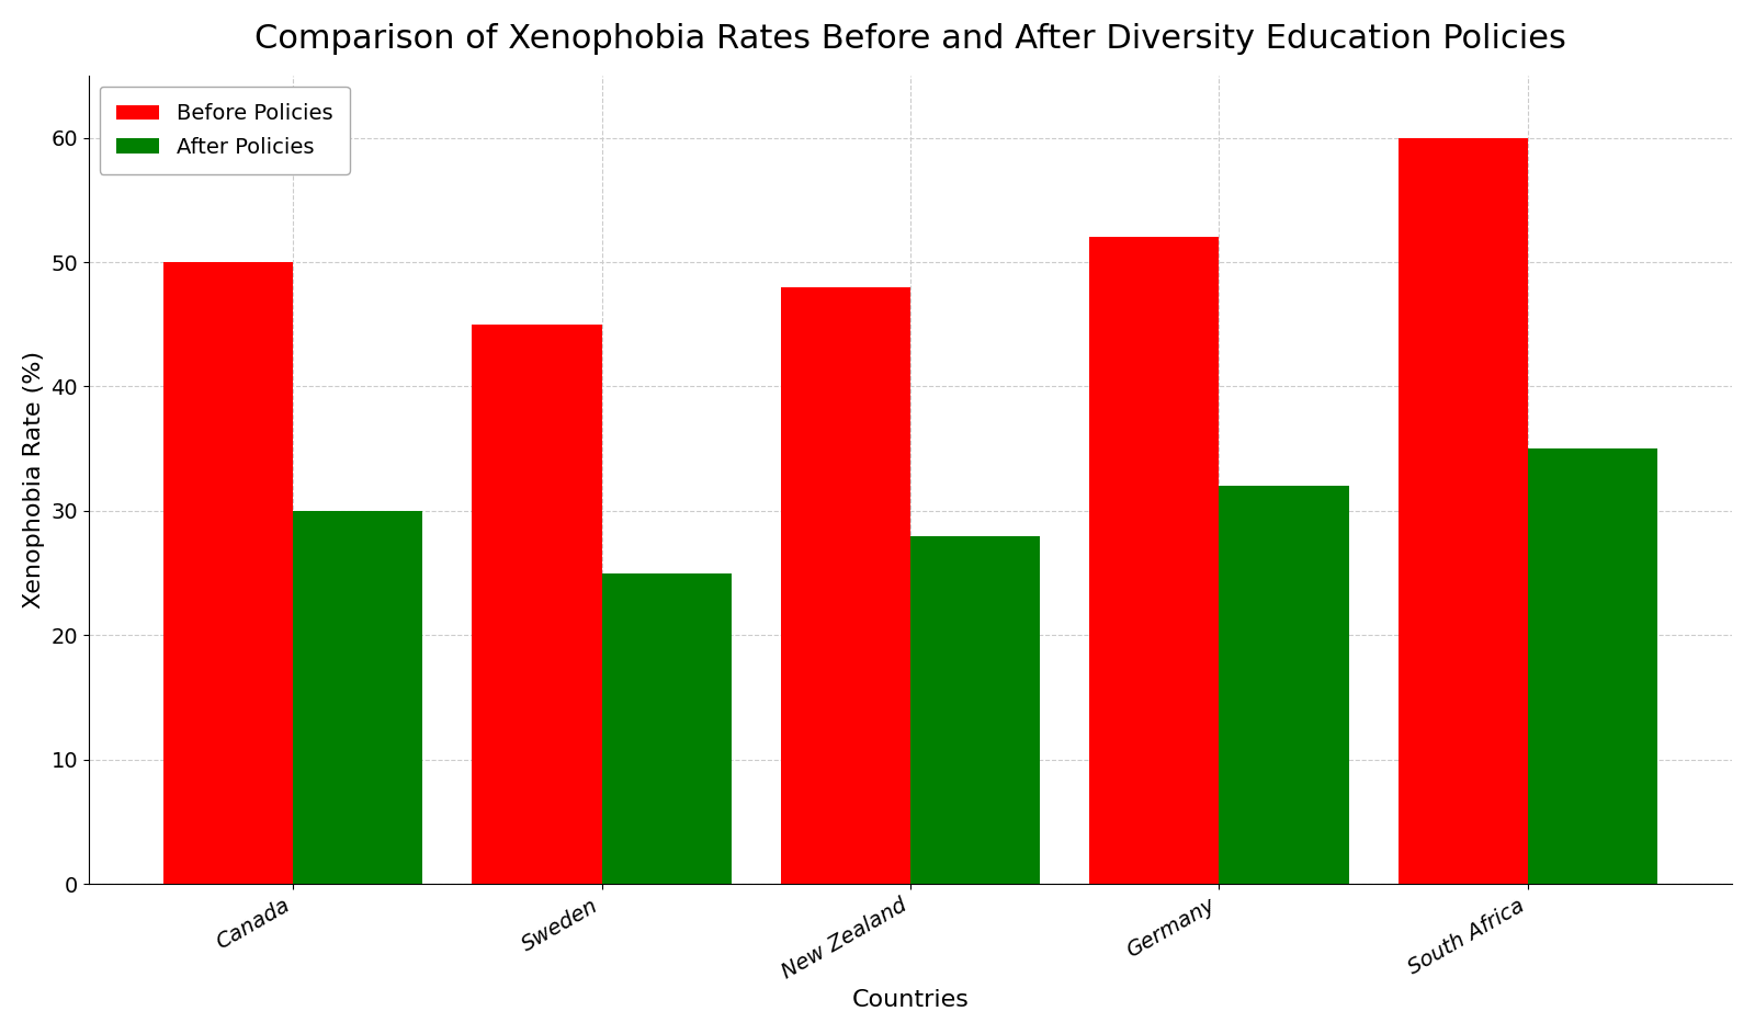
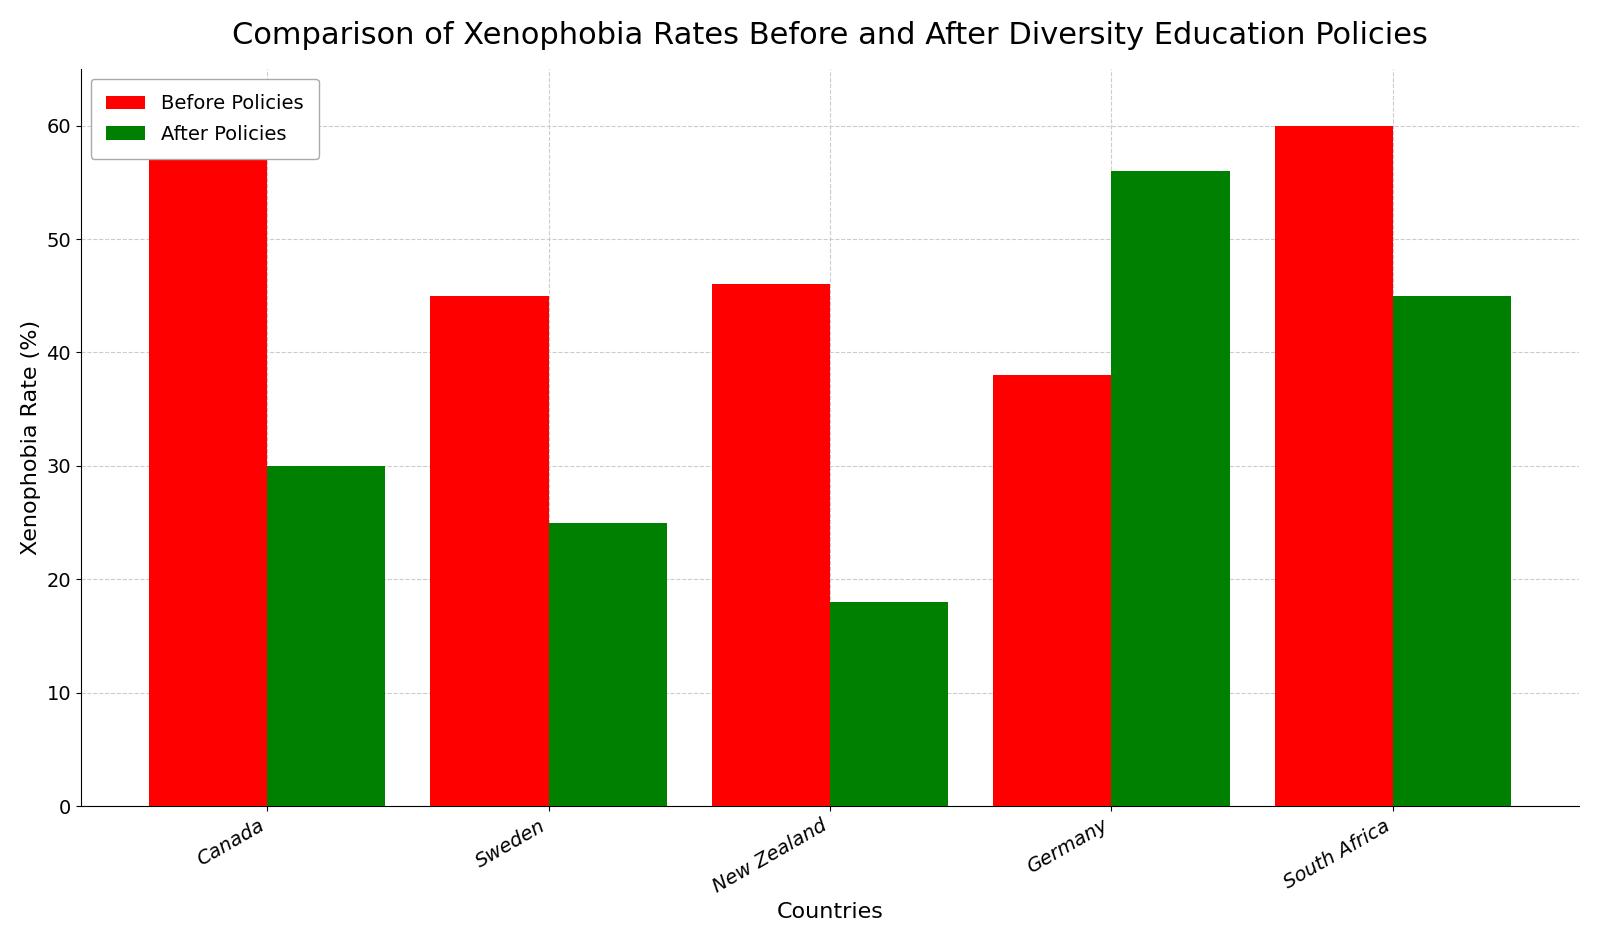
Before Policies/Canada: 50 -> 57
Before Policies/New Zealand: 48 -> 46
After Policies/New Zealand: 28 -> 18
Before Policies/Germany: 52 -> 38
After Policies/Germany: 32 -> 56
After Policies/South Africa: 35 -> 45
